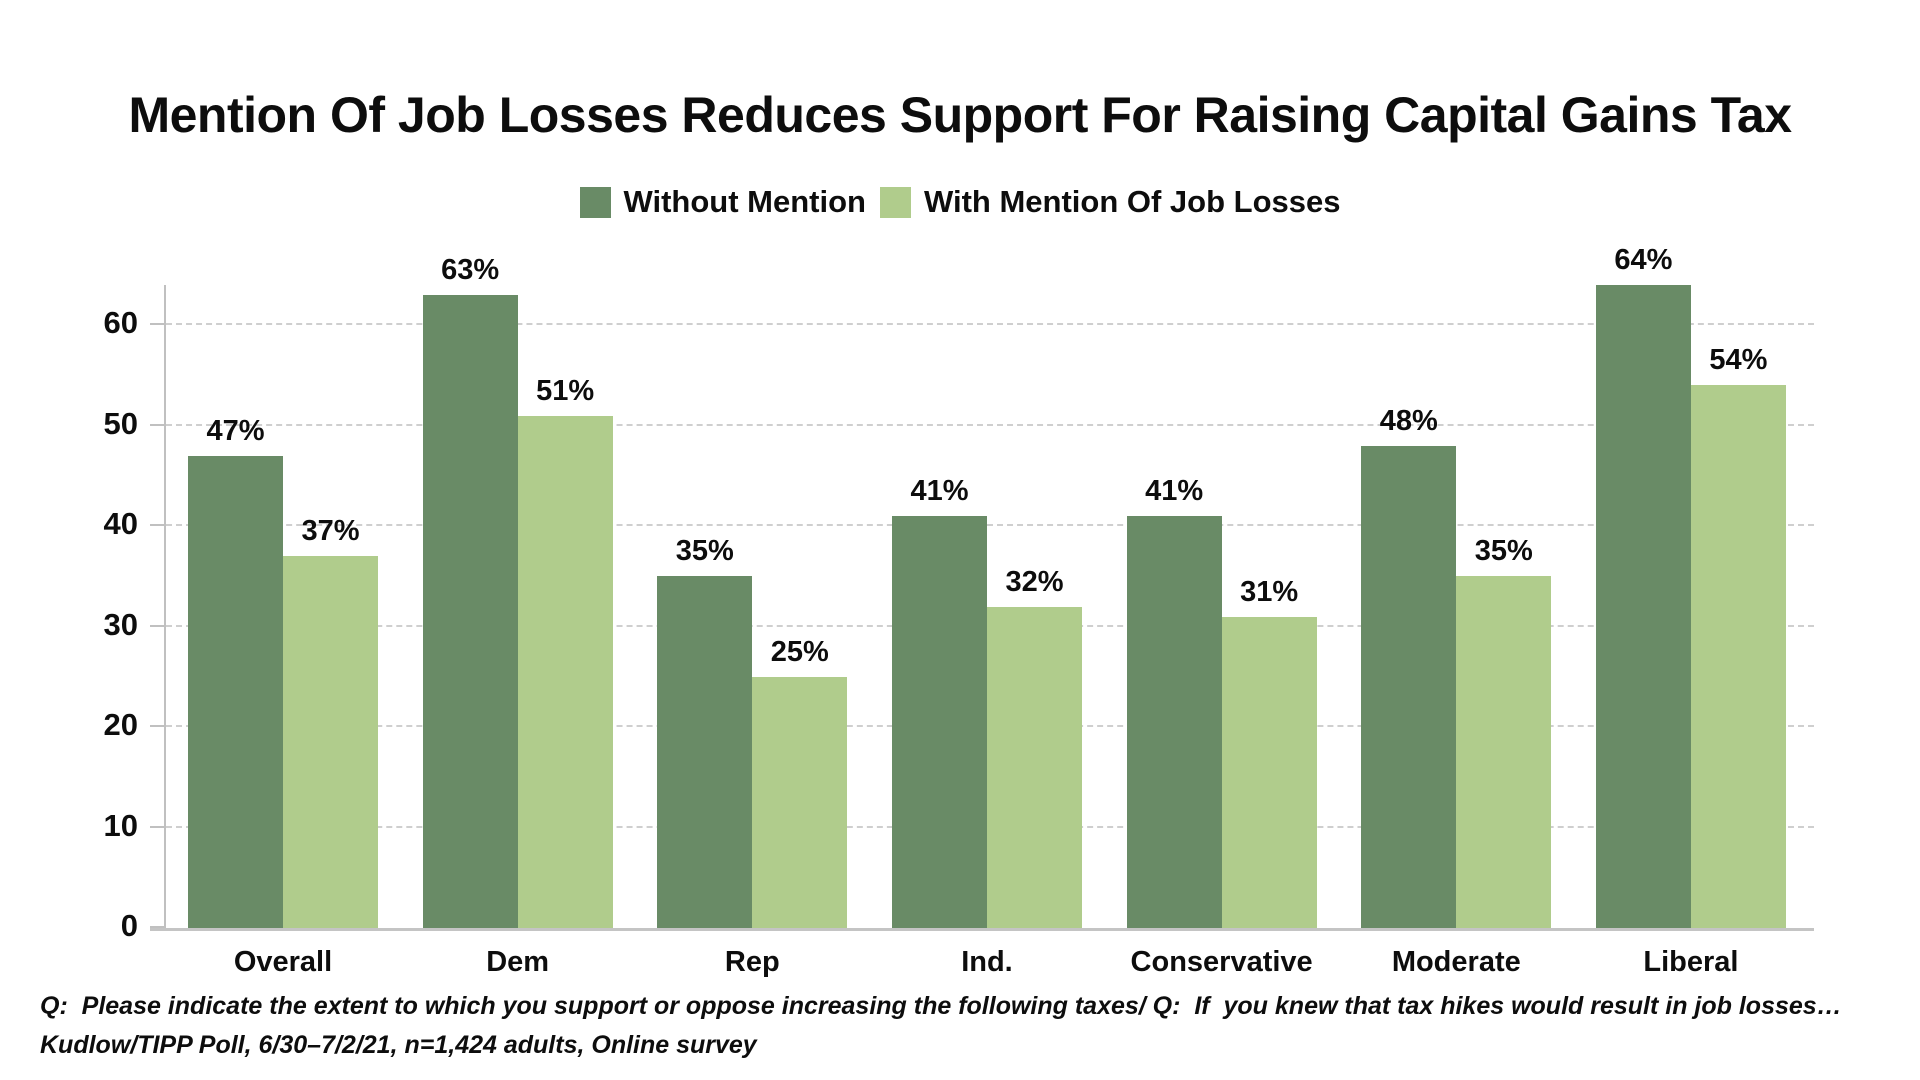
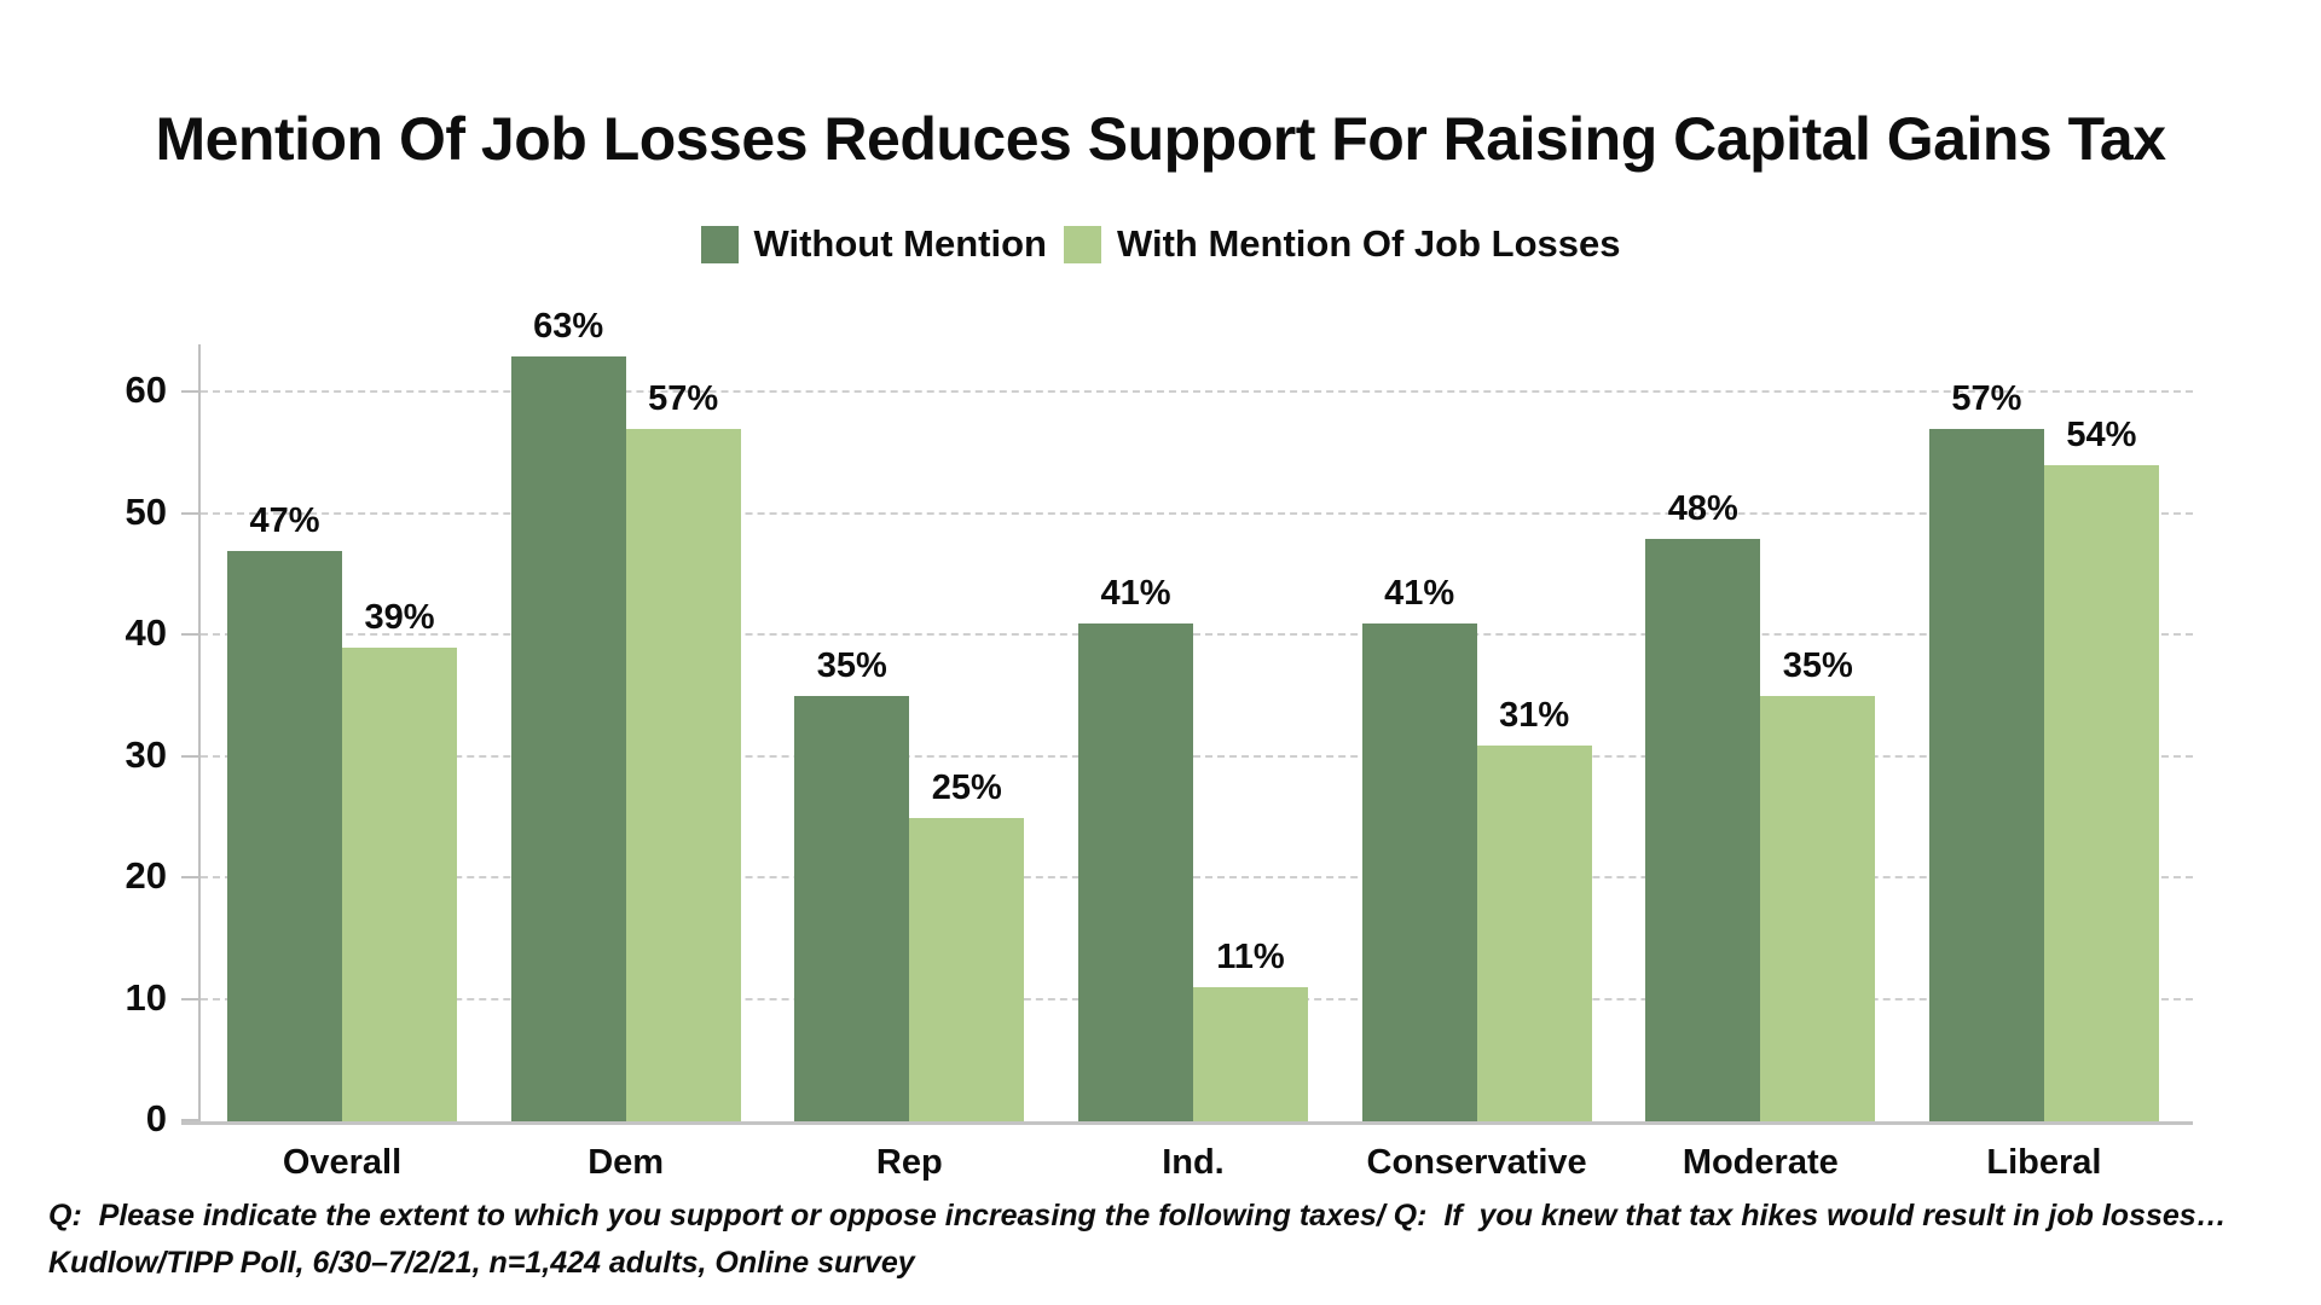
With Mention Of Job Losses/Overall: 37% -> 39%
With Mention Of Job Losses/Dem: 51% -> 57%
With Mention Of Job Losses/Ind.: 32% -> 11%
Without Mention/Liberal: 64% -> 57%
